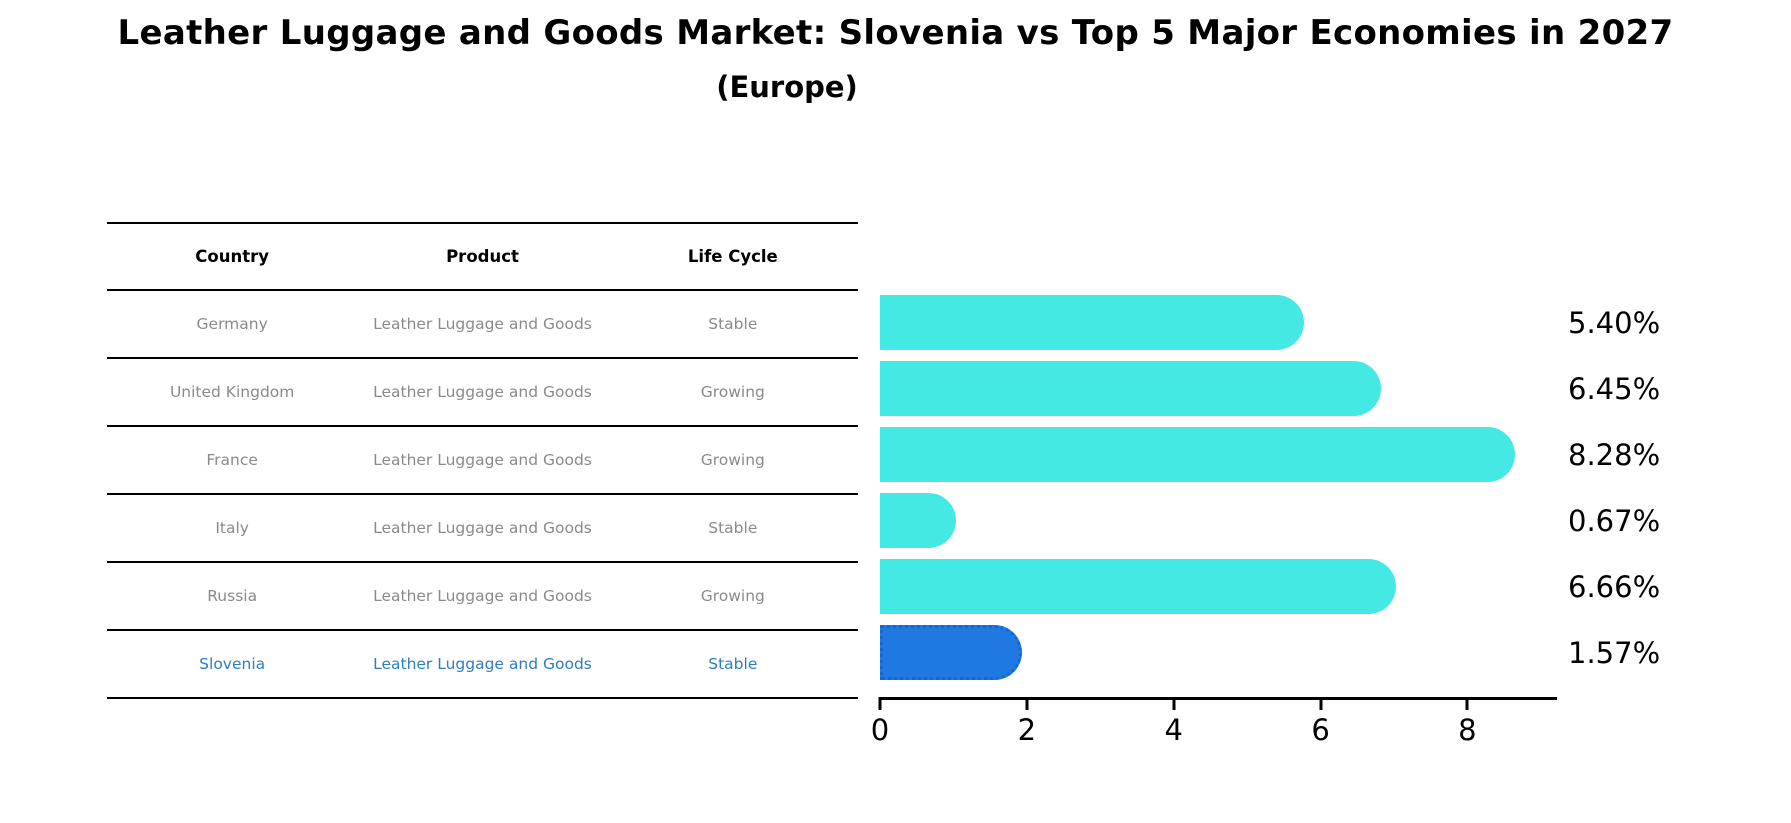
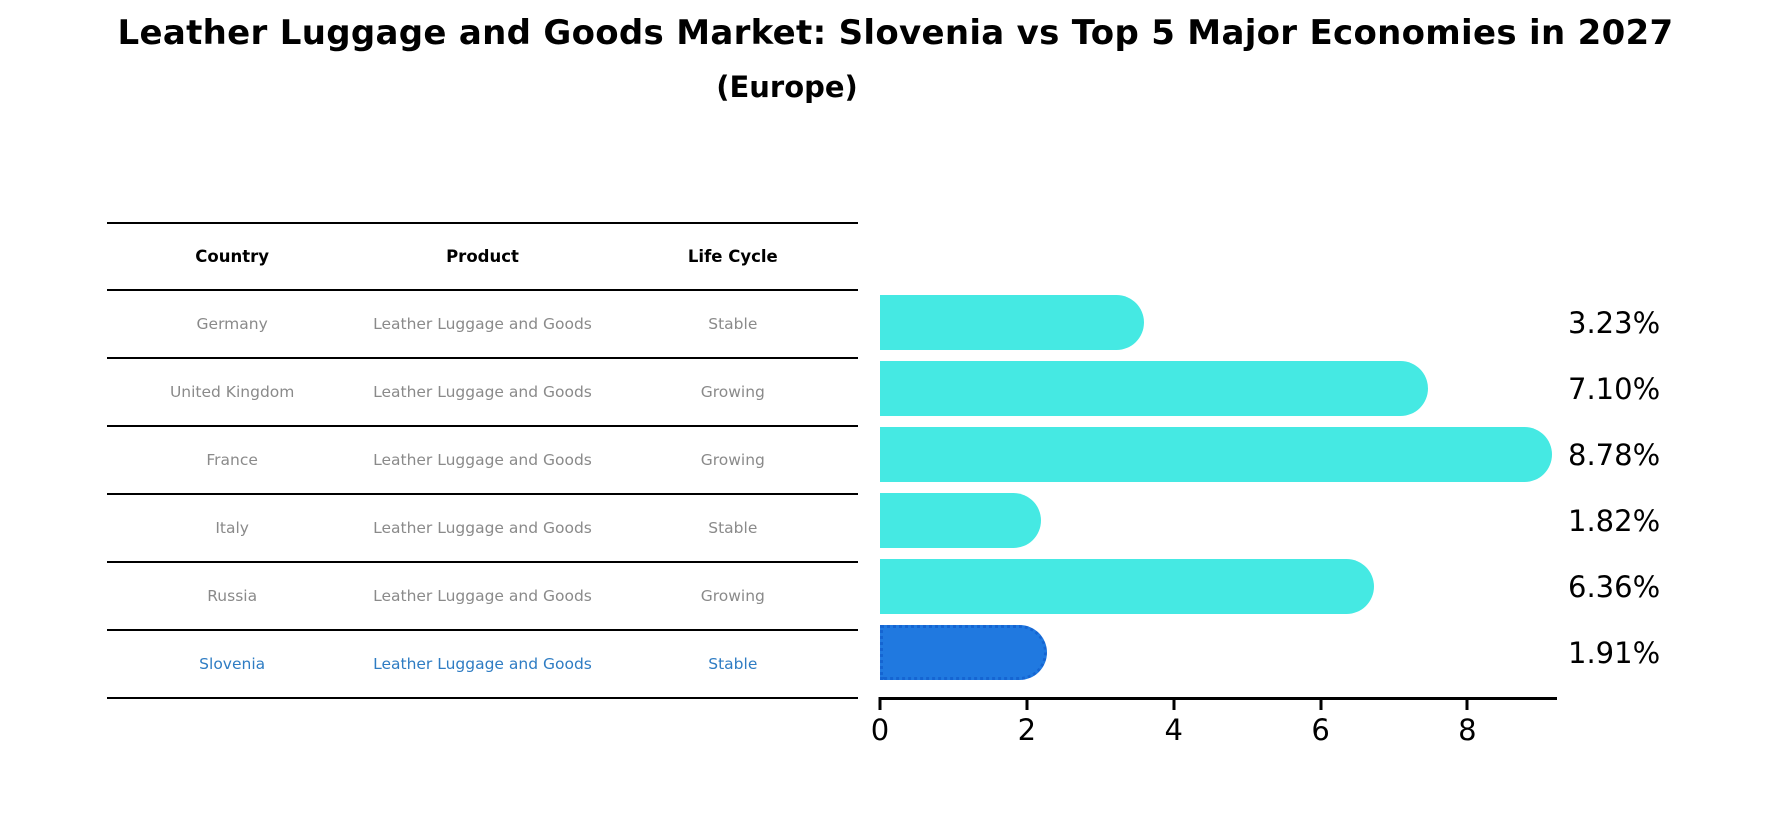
Germany: 5.40% -> 3.23%
United Kingdom: 6.45% -> 7.10%
France: 8.28% -> 8.78%
Italy: 0.67% -> 1.82%
Russia: 6.66% -> 6.36%
Slovenia: 1.57% -> 1.91%
